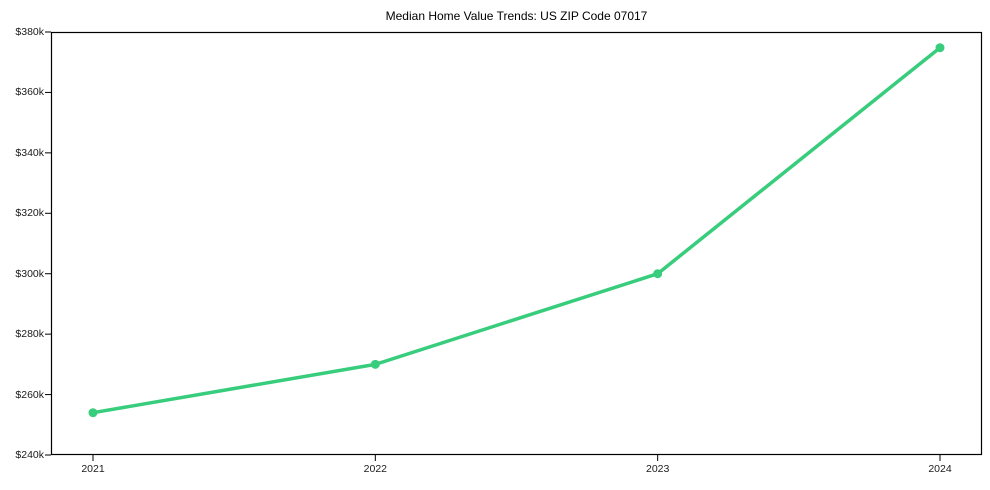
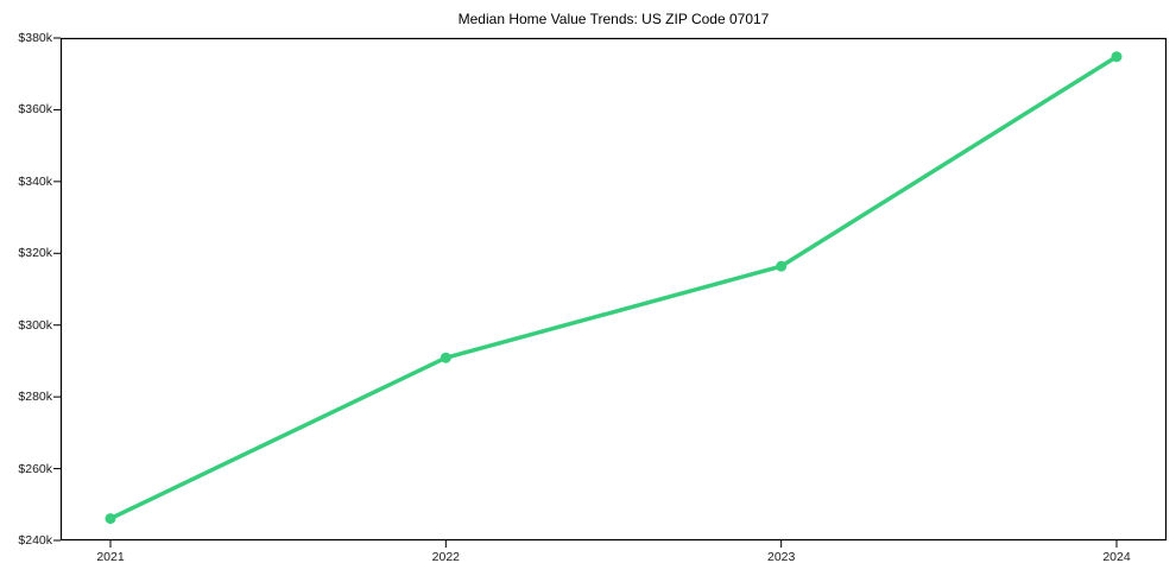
2021: $254k -> $246k
2022: $270k -> $291k
2023: $300k -> $316k
